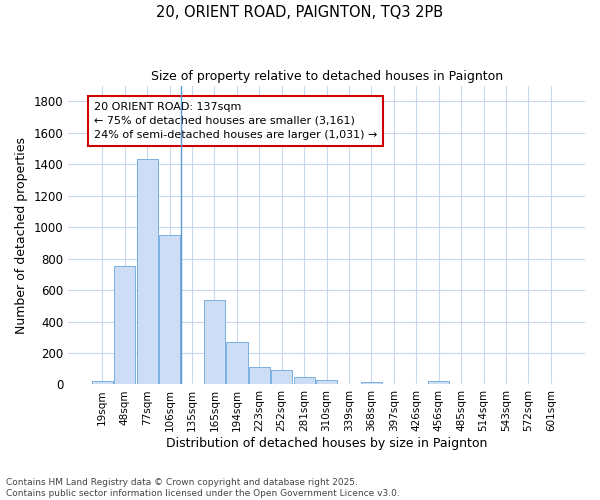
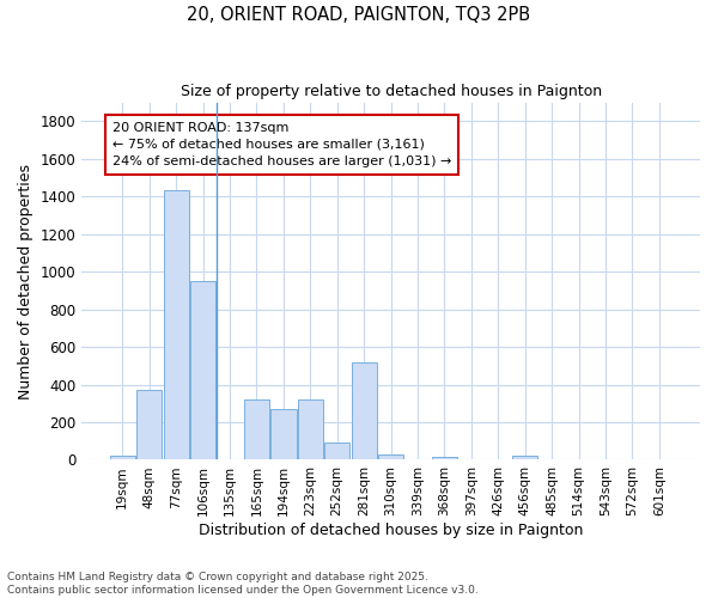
48sqm: 750 -> 370
165sqm: 540 -> 320
223sqm: 110 -> 320
281sqm: 50 -> 520
